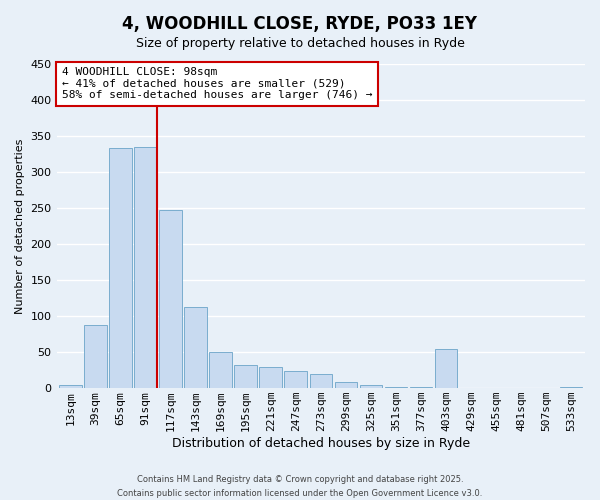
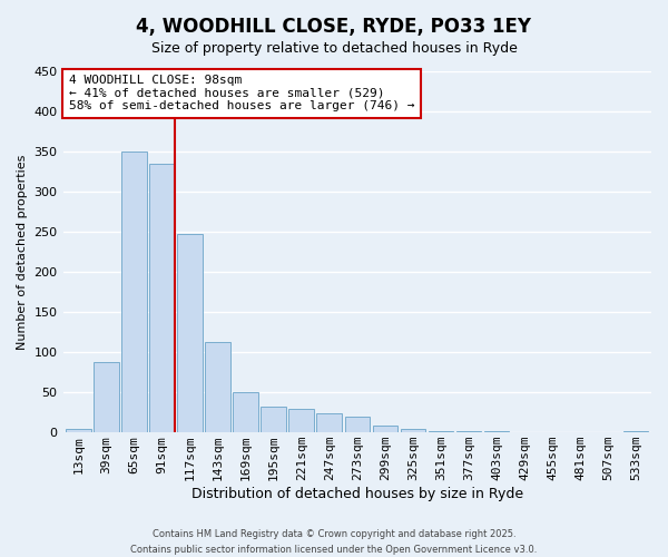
65sqm: 334 -> 350
403sqm: 54 -> 1
